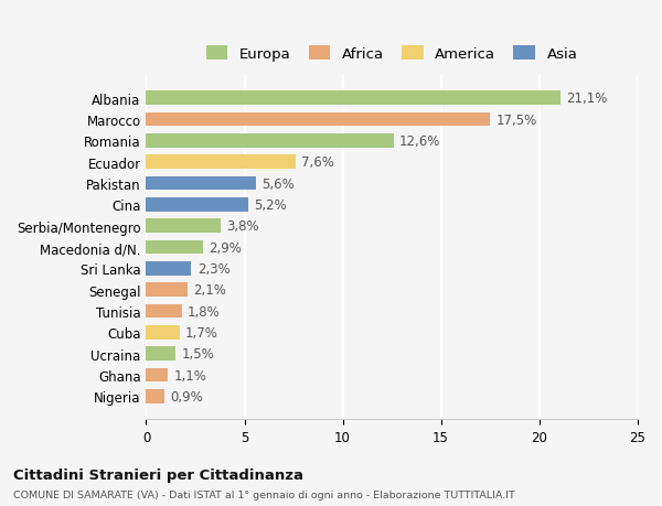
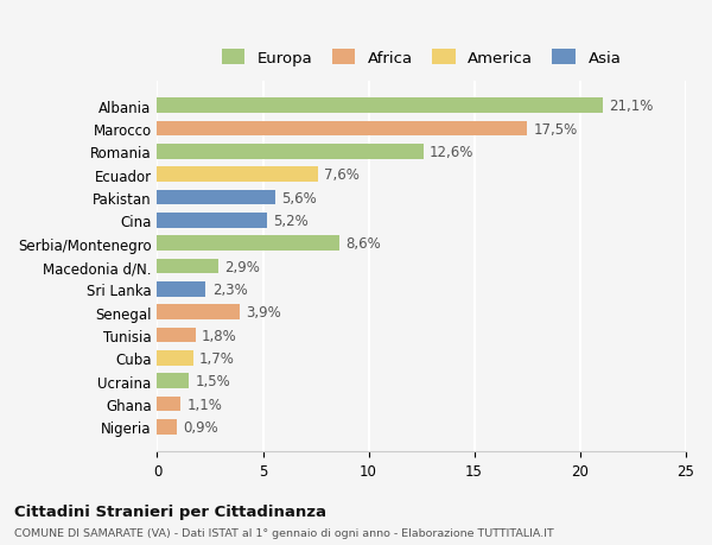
Serbia/Montenegro: 3,8% -> 8,6%
Senegal: 2,1% -> 3,9%
